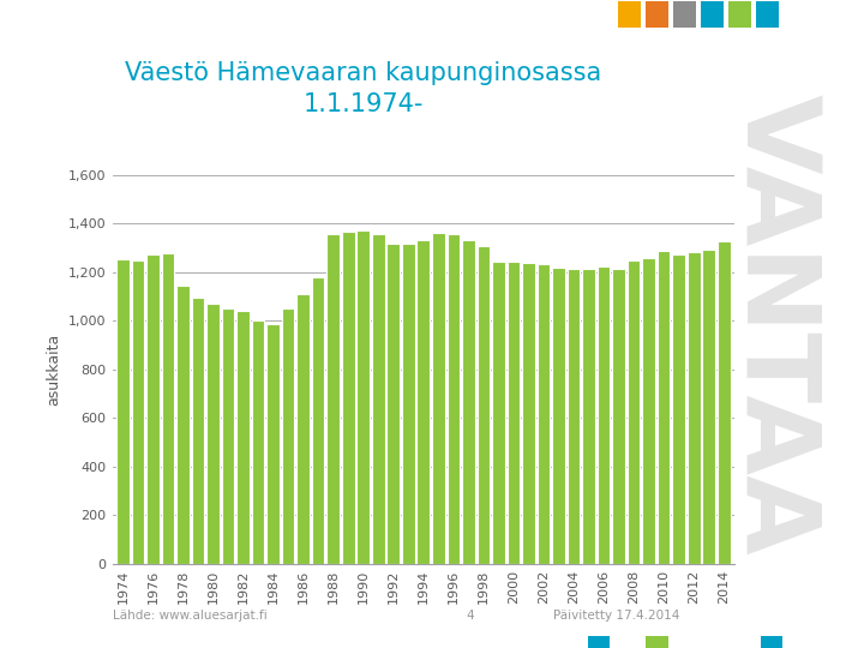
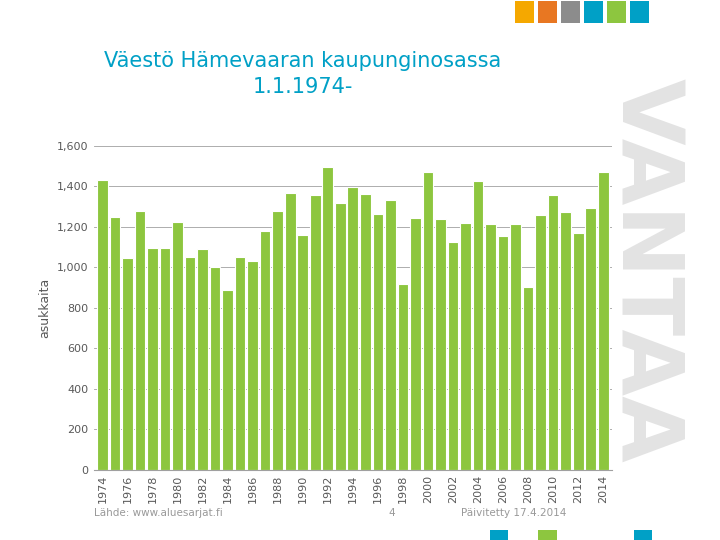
1974: 1,255 -> 1,430
1976: 1,275 -> 1,045
1978: 1,145 -> 1,095
1980: 1,070 -> 1,225
1982: 1,040 -> 1,090
1984: 985 -> 890
1986: 1,110 -> 1,030
1988: 1,355 -> 1,280
1990: 1,370 -> 1,160
1992: 1,320 -> 1,495
1994: 1,330 -> 1,395
1996: 1,355 -> 1,265
1998: 1,310 -> 920
2000: 1,245 -> 1,470
2002: 1,235 -> 1,125
2004: 1,215 -> 1,425
2006: 1,225 -> 1,155
2008: 1,250 -> 905
2010: 1,290 -> 1,355
2012: 1,285 -> 1,170
2014: 1,325 -> 1,470
